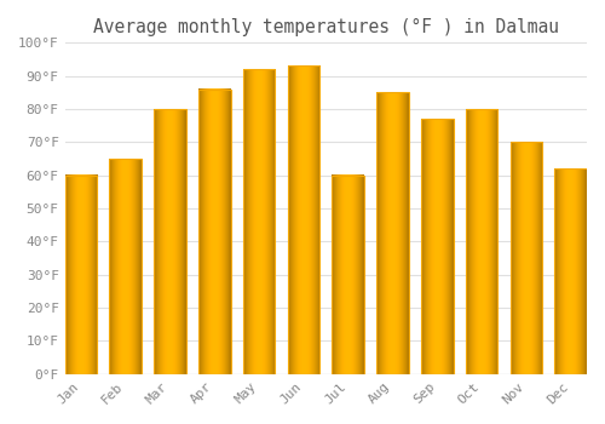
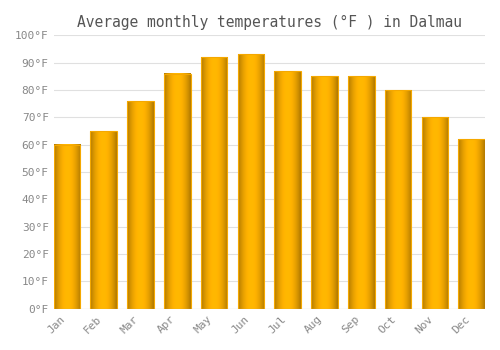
Mar: 80°F -> 76°F
Jul: 60°F -> 87°F
Sep: 77°F -> 85°F
